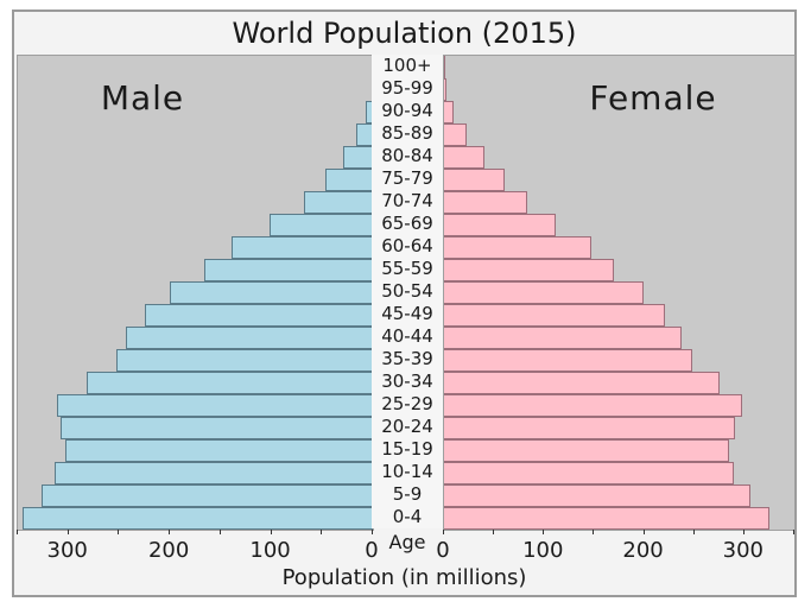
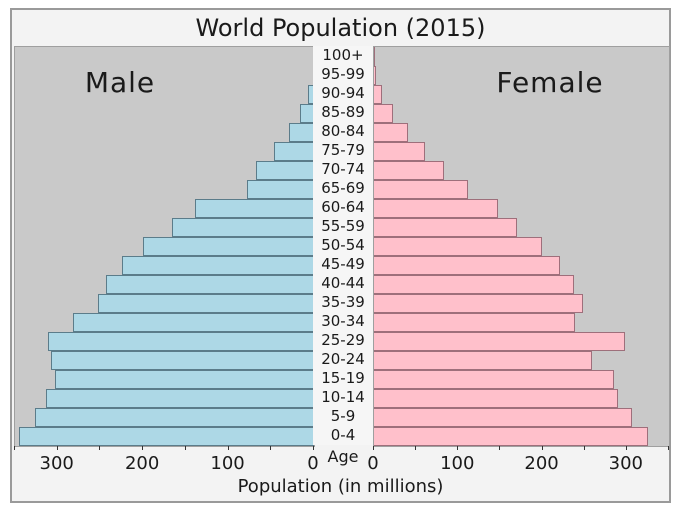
Female/20-24: 290 -> 260
Female/30-34: 280 -> 240
Male/65-69: 100 -> 80
